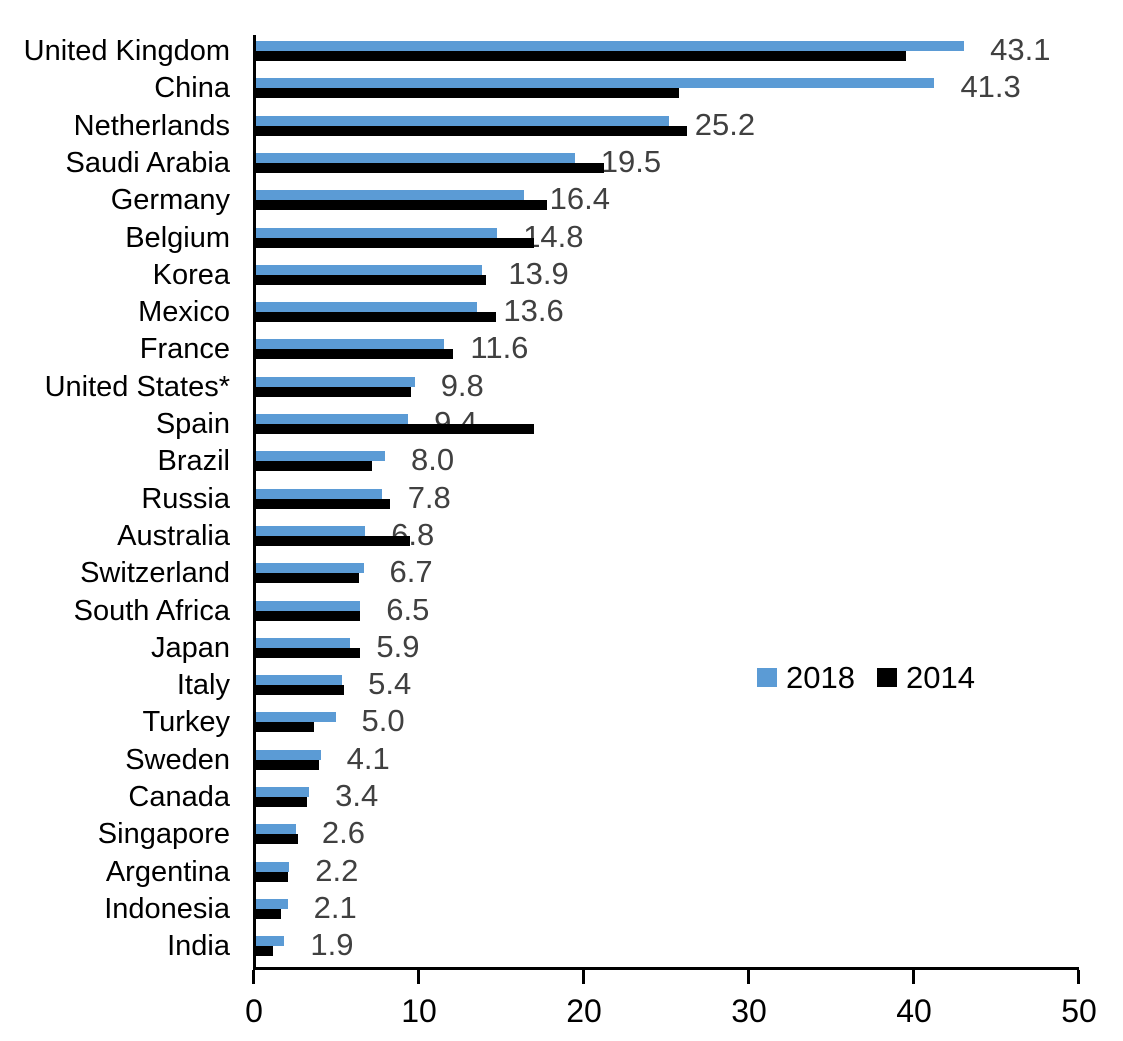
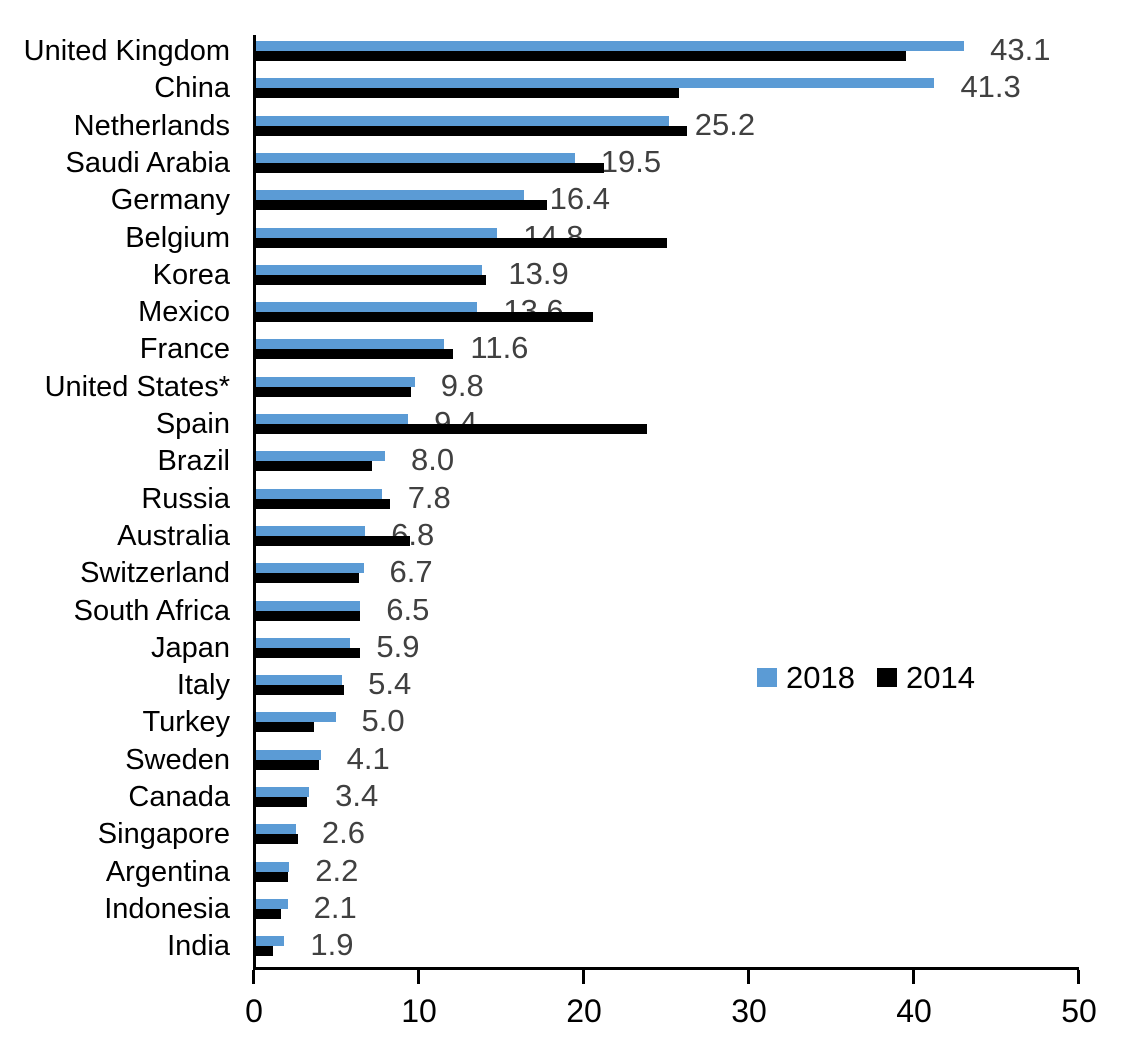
2014/Belgium: 17.0 -> 25.1
2014/Mexico: 14.7 -> 20.6
2014/Spain: 17.0 -> 23.9
